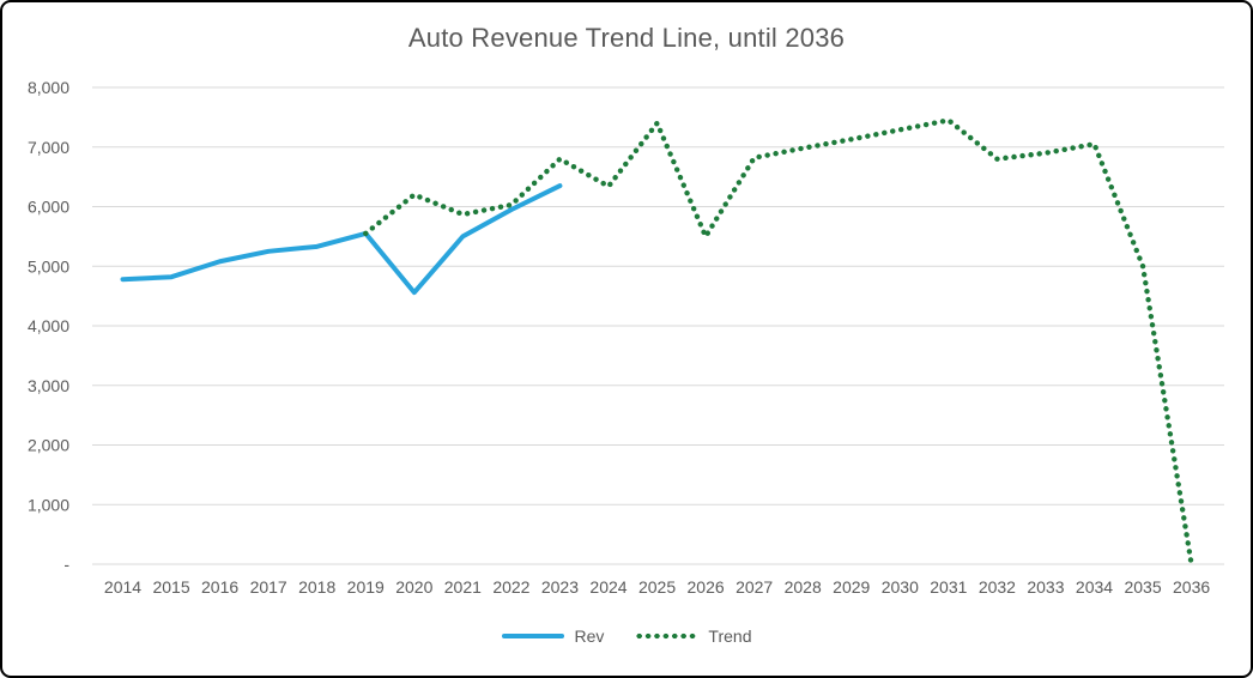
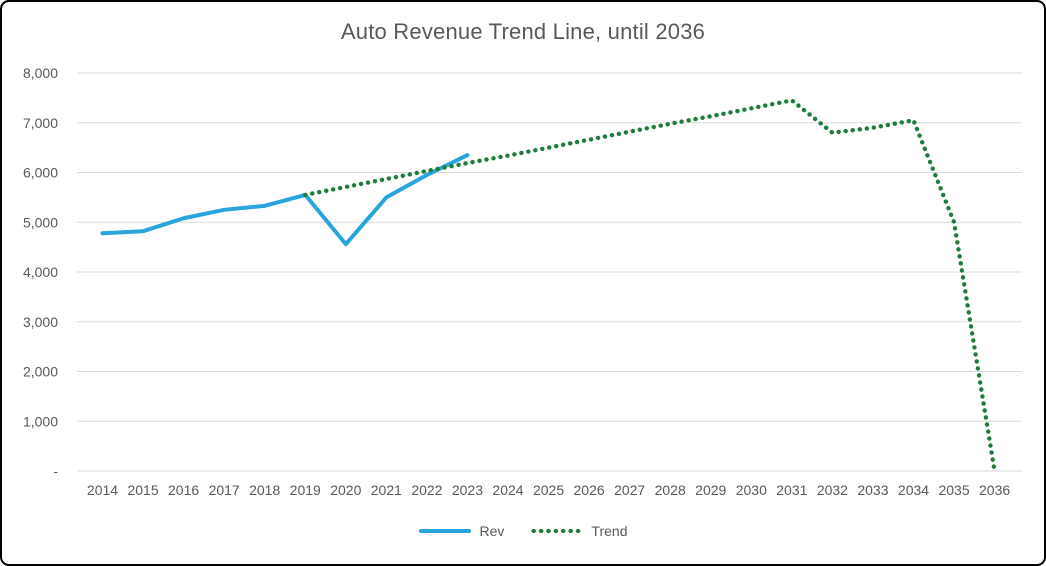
Trend/2020: 6200 -> 5700
Trend/2023: 6800 -> 6200
Trend/2025: 7400 -> 6500
Trend/2026: 5500 -> 6700
